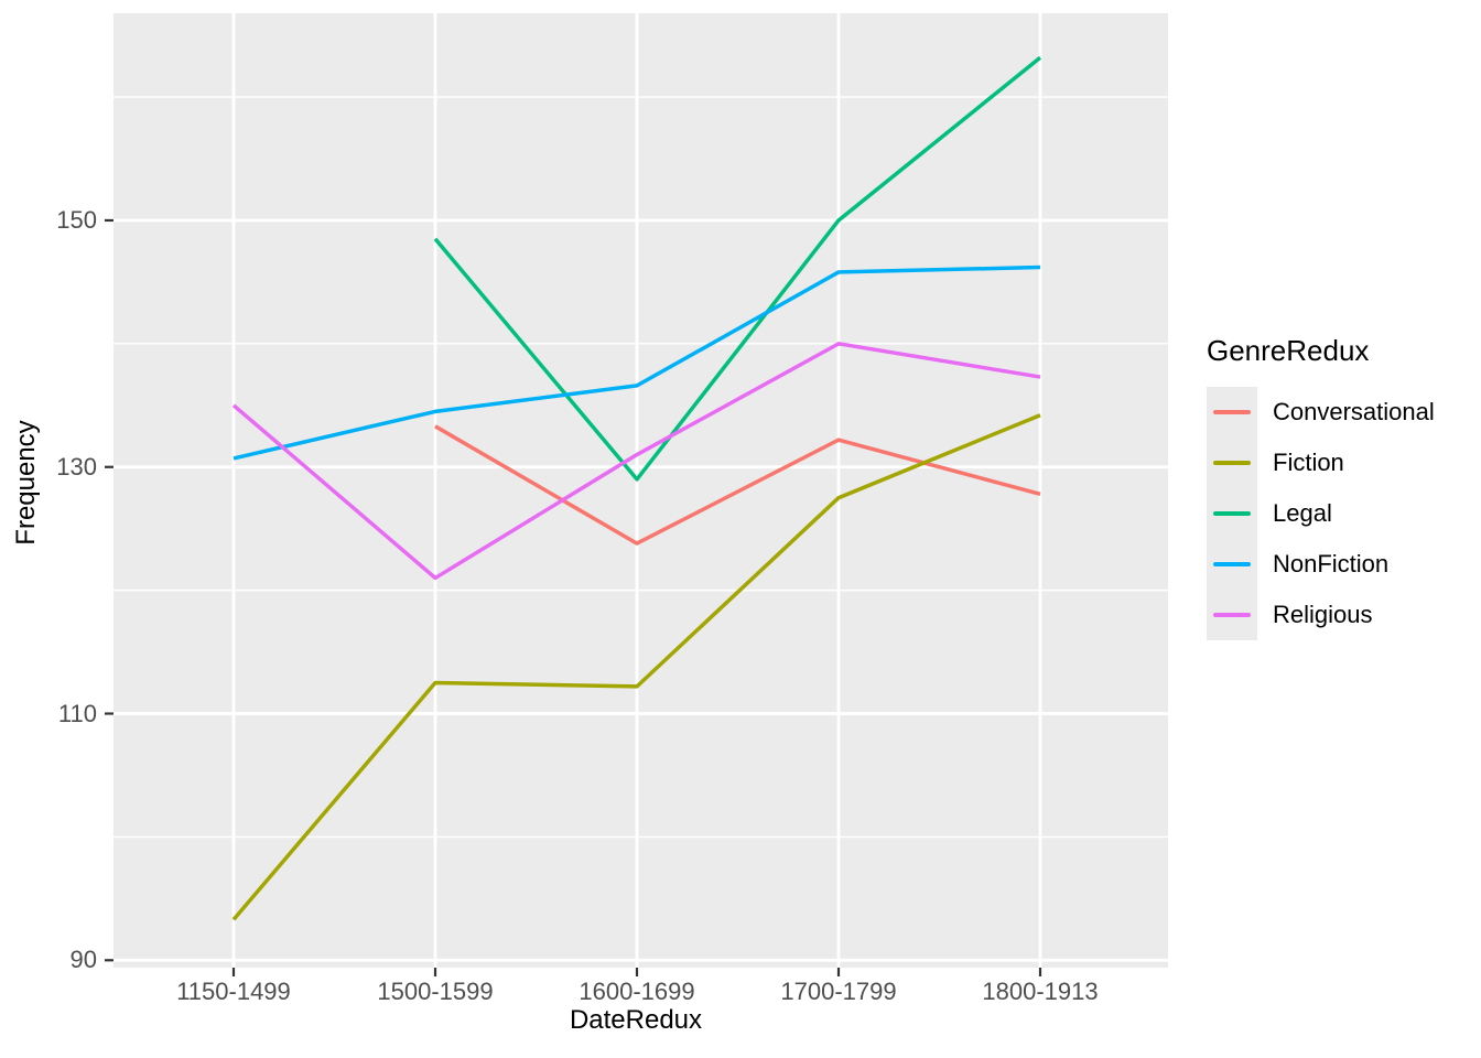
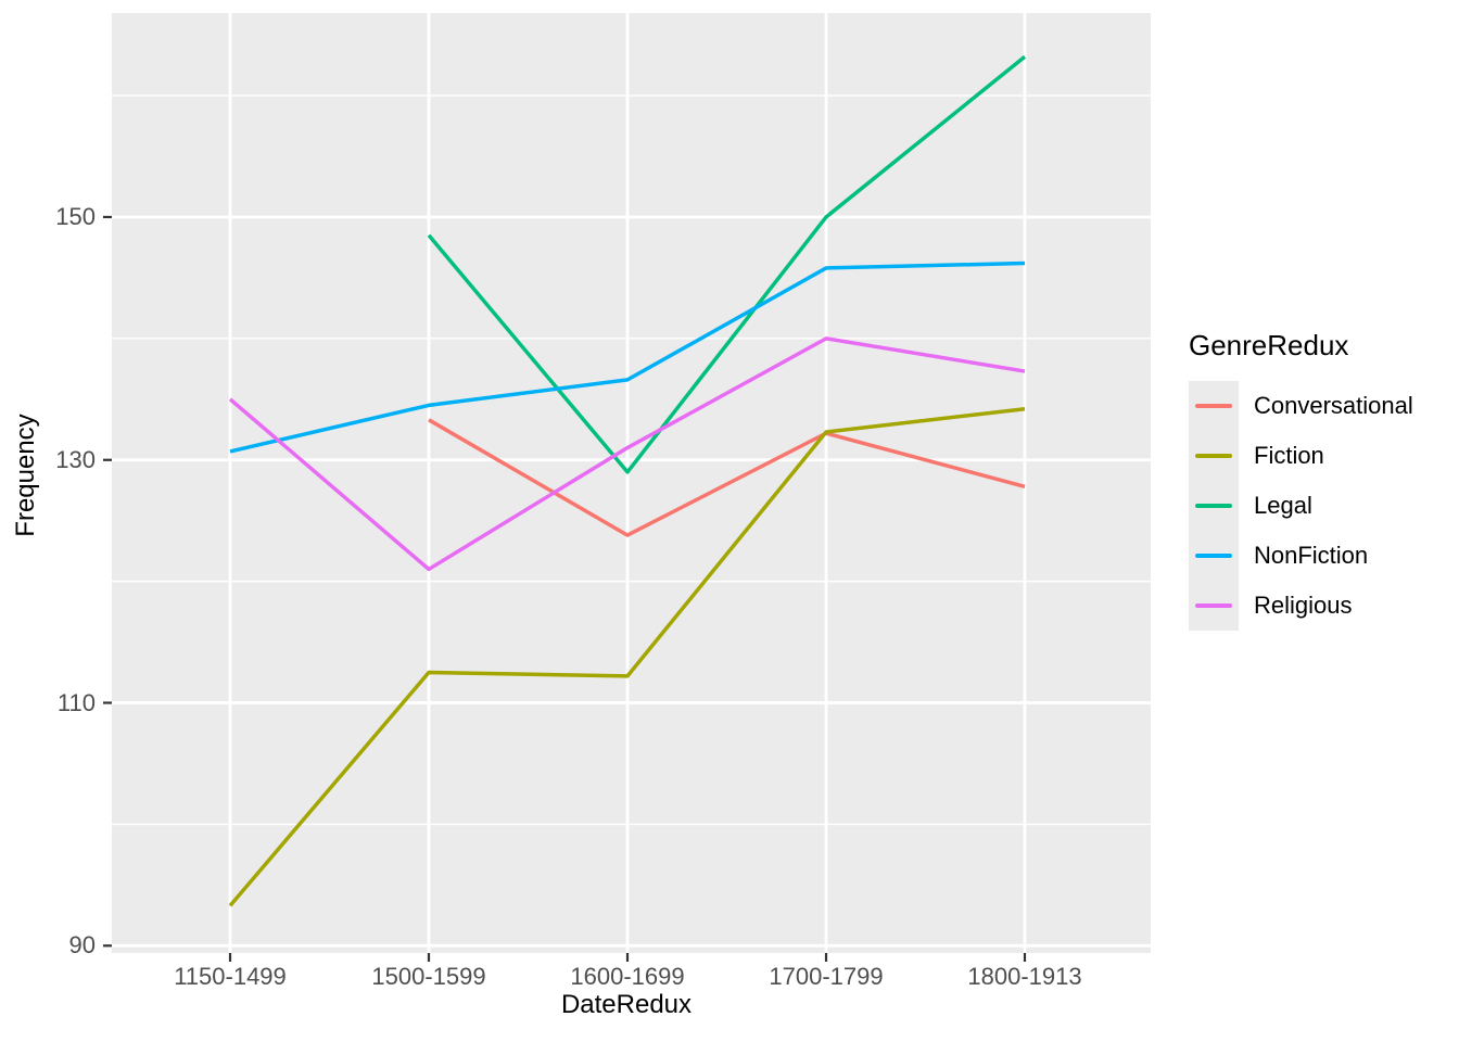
Fiction/1700-1799: 127.5 -> 132.3
